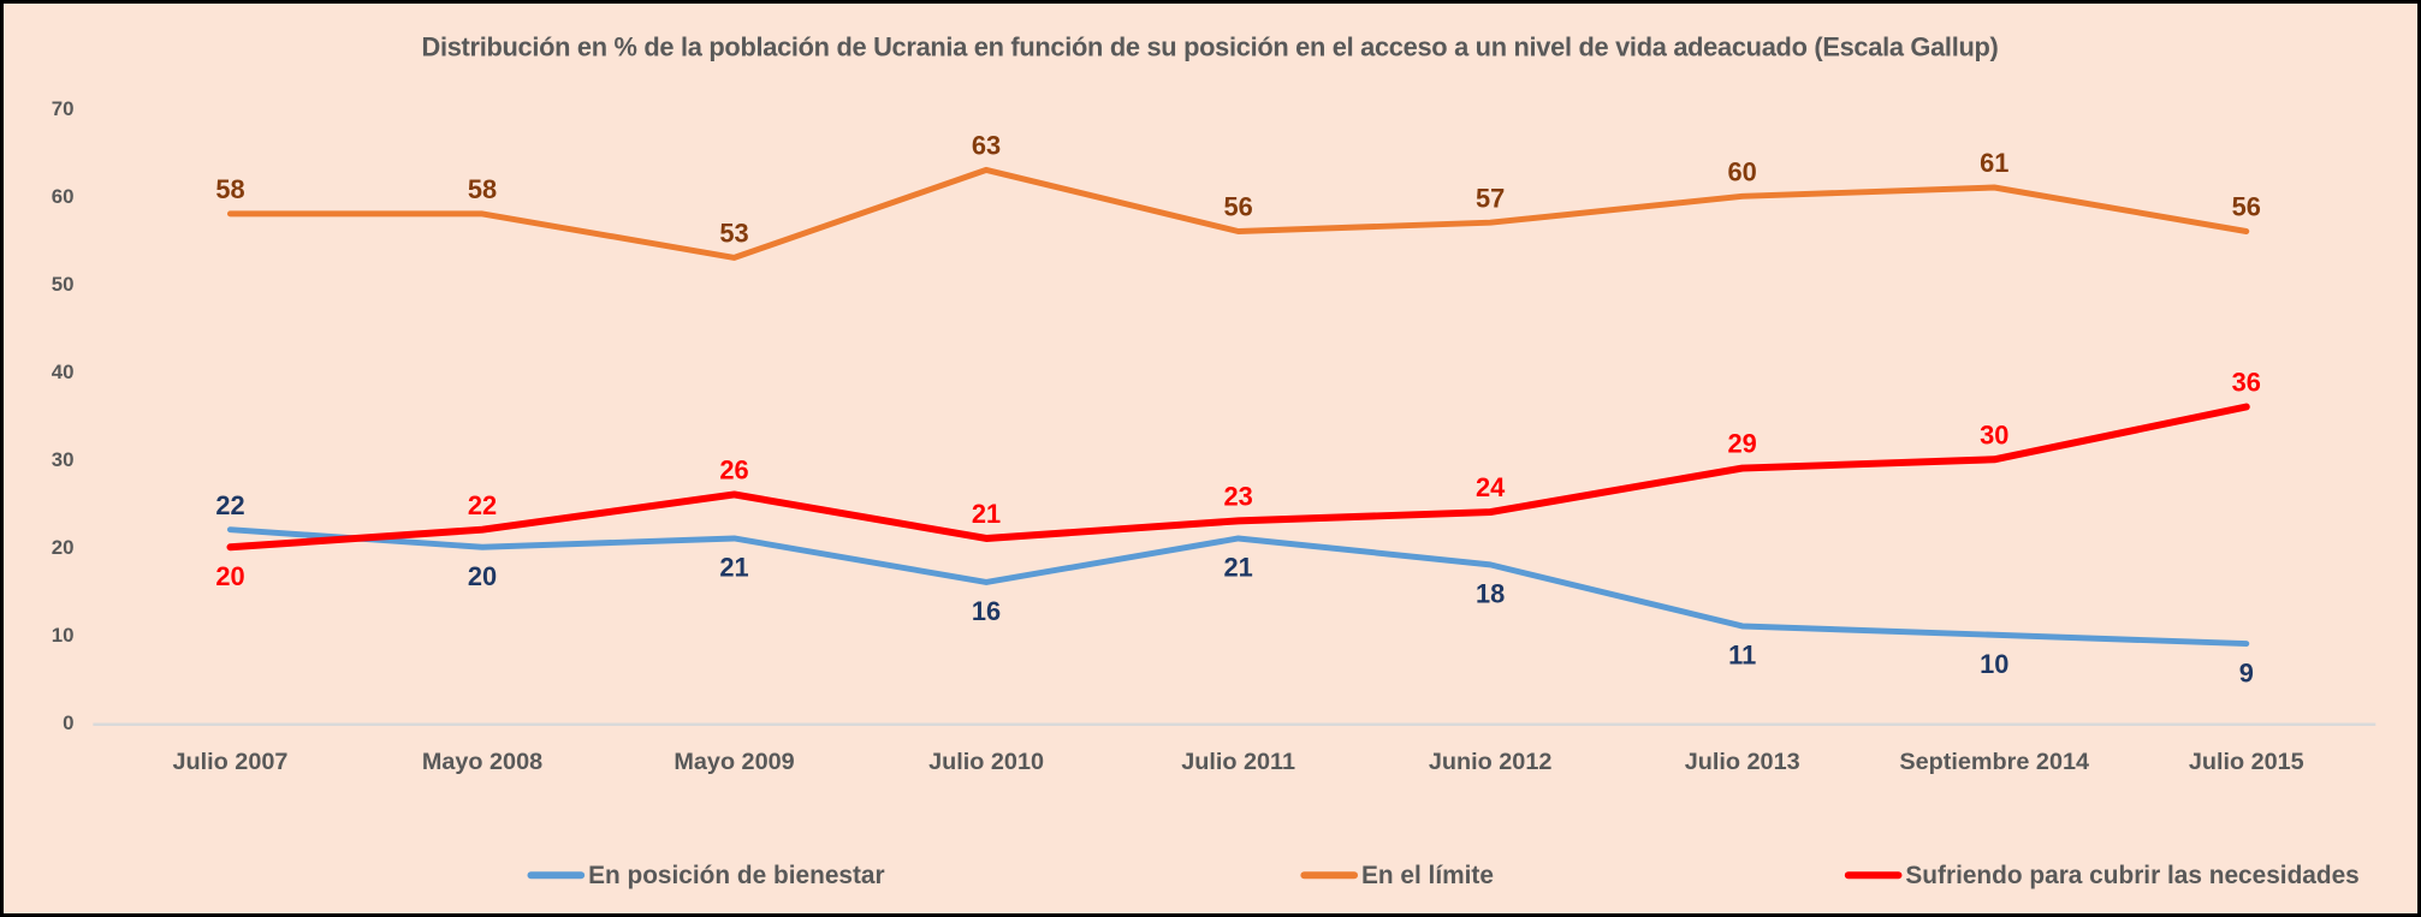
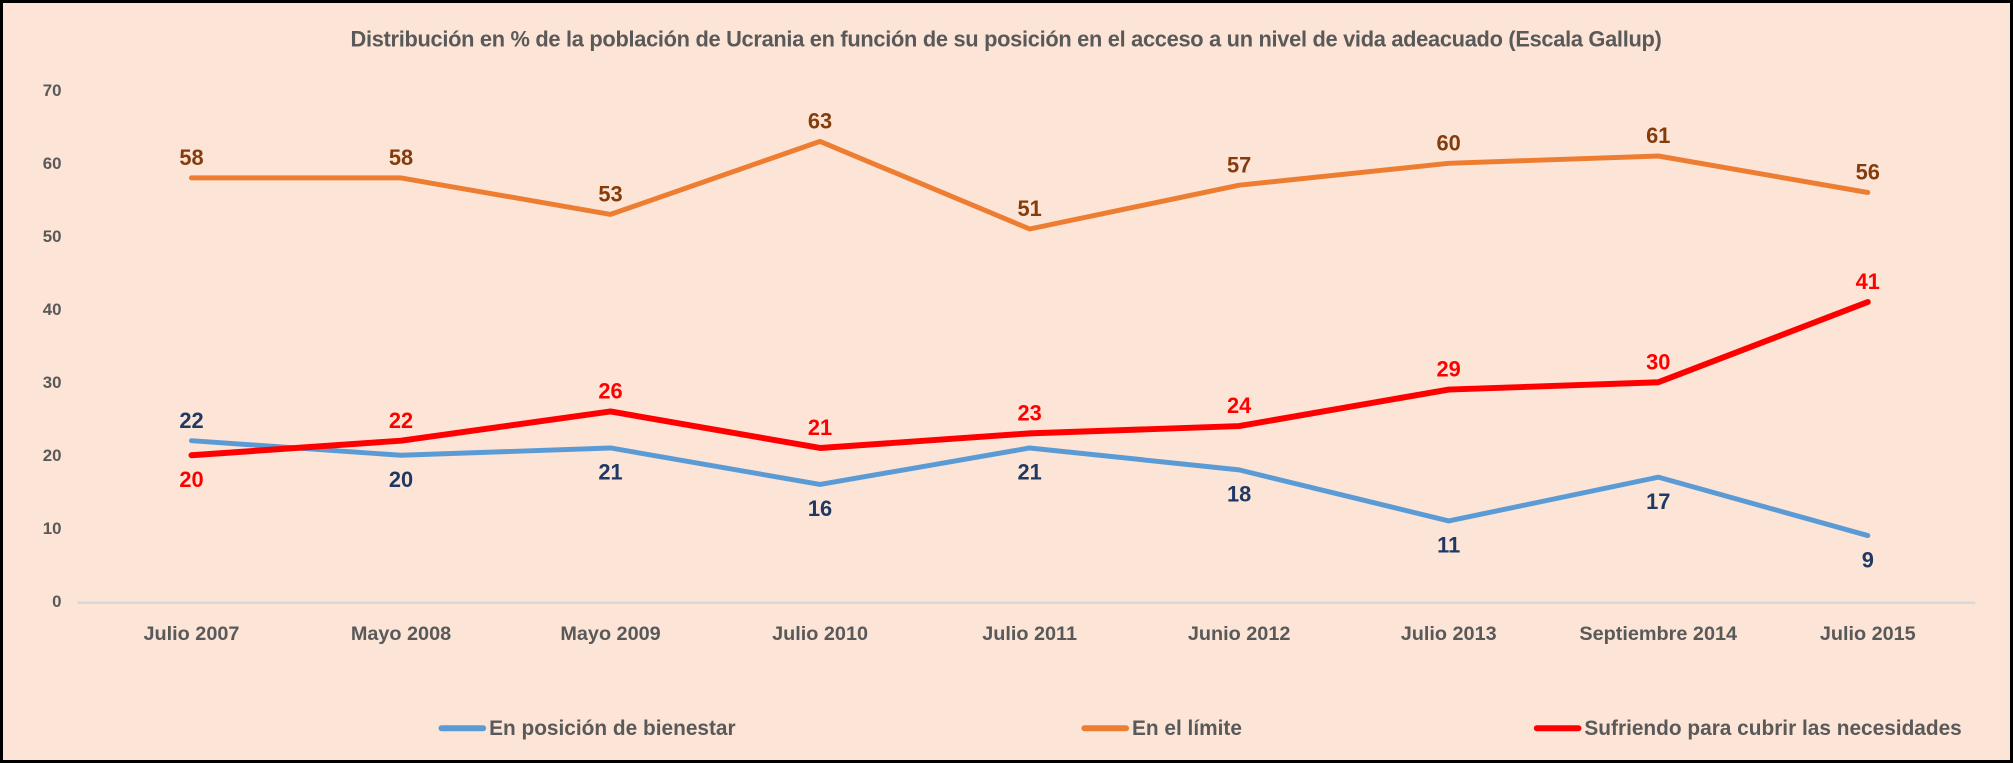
En el límite/Julio 2011: 56 -> 51
En posición de bienestar/Septiembre 2014: 10 -> 17
Sufriendo para cubrir las necesidades/Julio 2015: 36 -> 41
